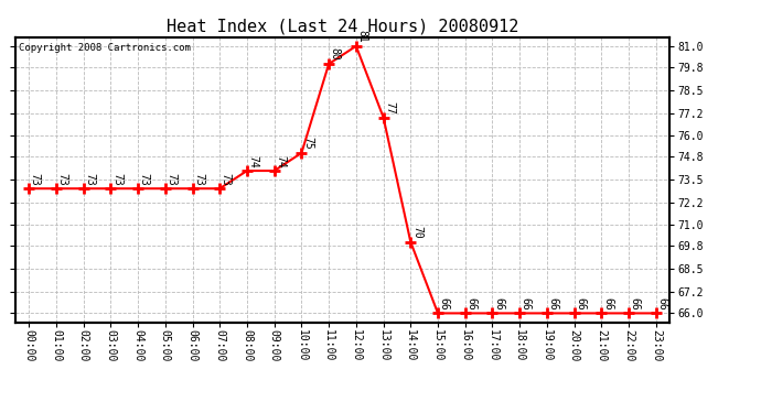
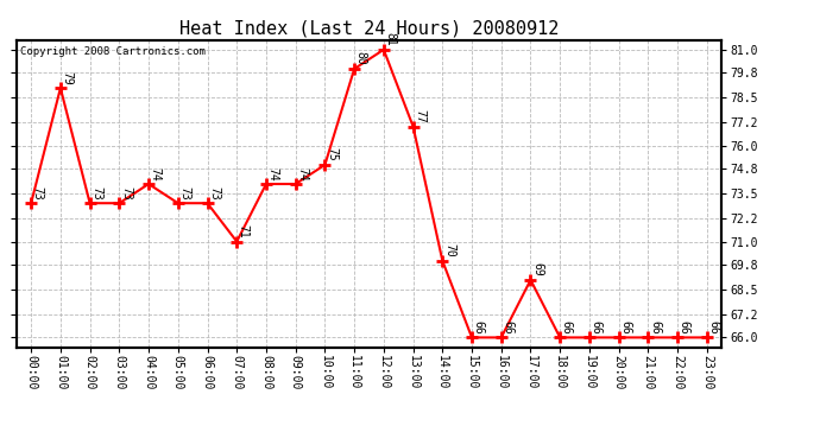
01:00: 73 -> 79
04:00: 73 -> 74
07:00: 73 -> 71
17:00: 66 -> 69
